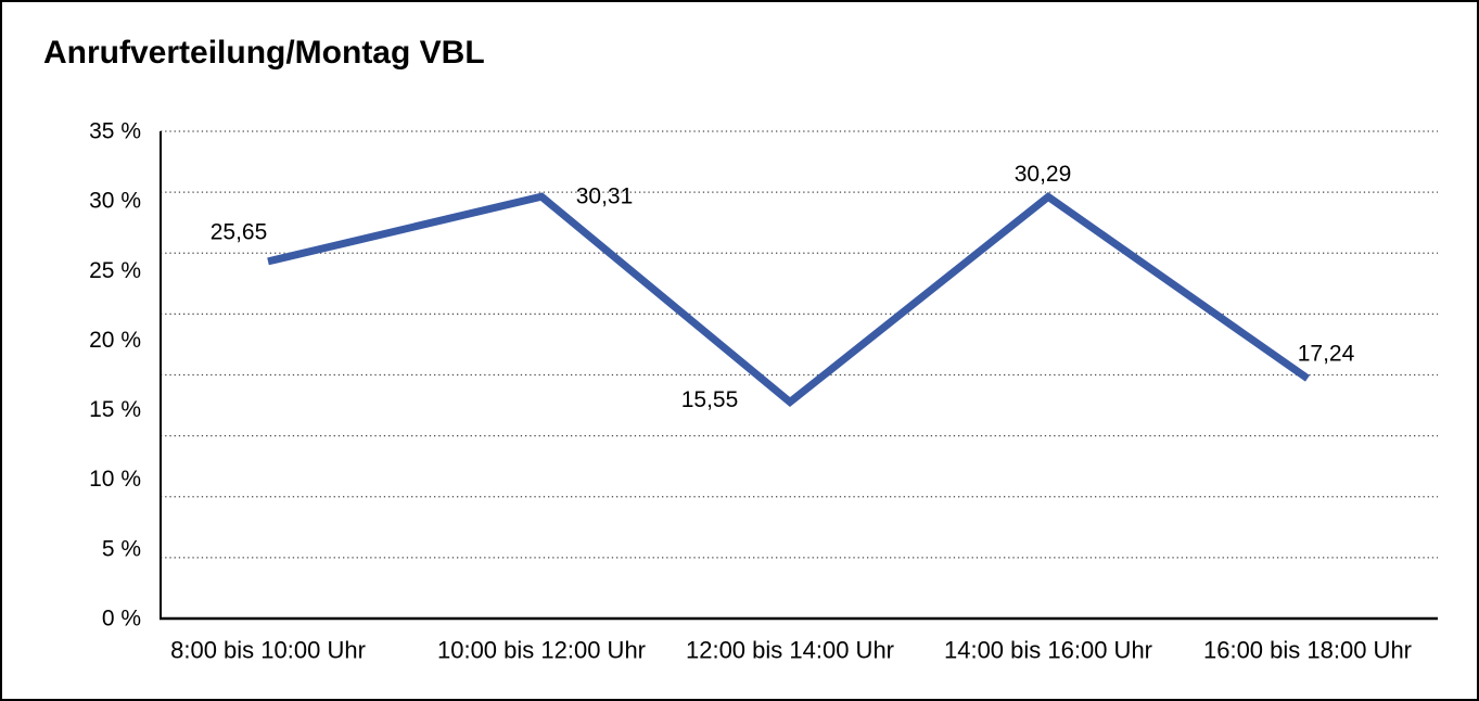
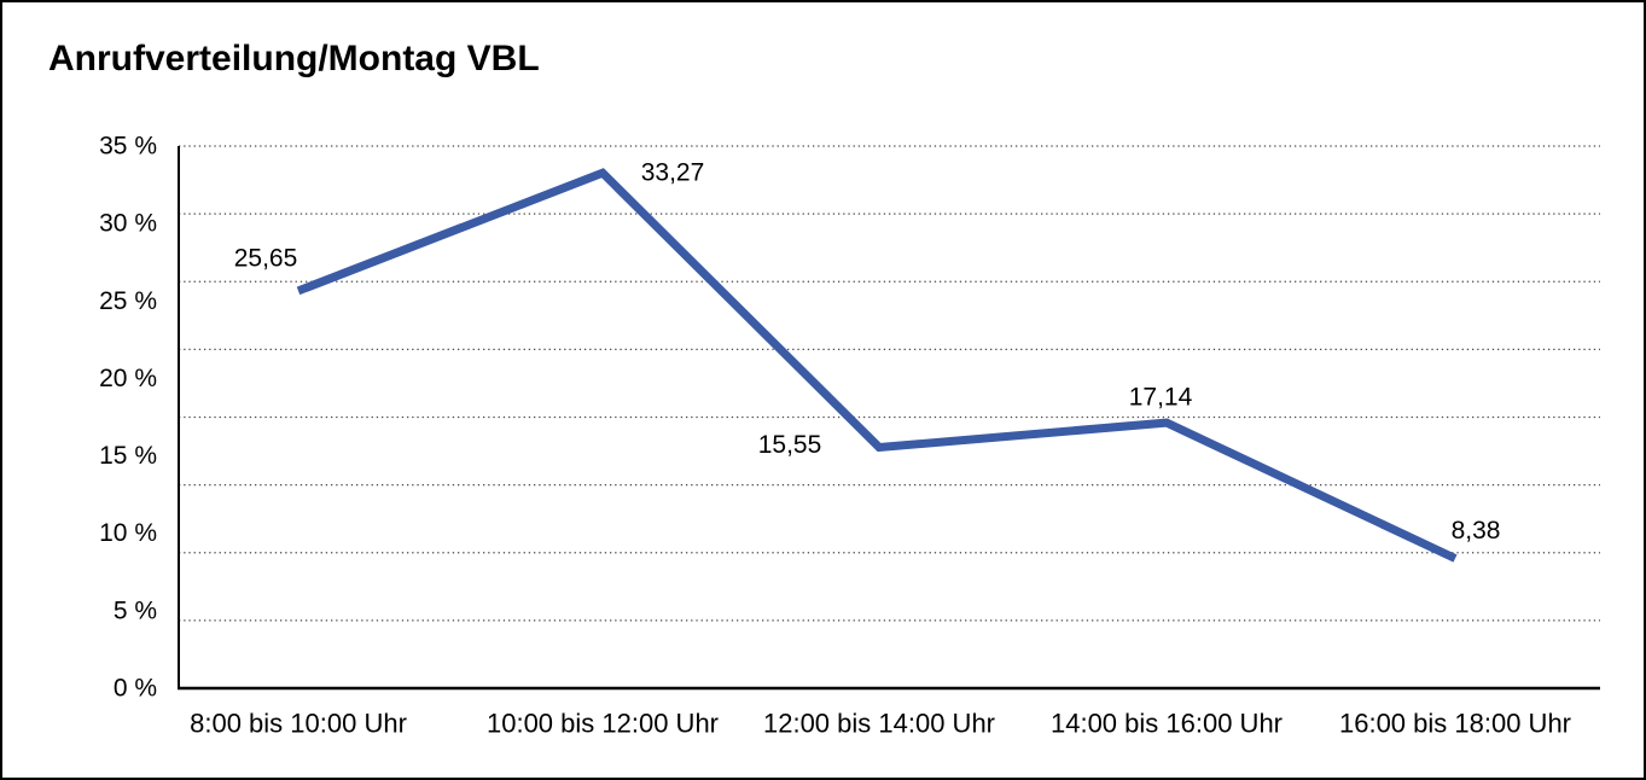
10:00 bis 12:00 Uhr: 30,31 -> 33,27
14:00 bis 16:00 Uhr: 30,29 -> 17,14
16:00 bis 18:00 Uhr: 17,24 -> 8,38
